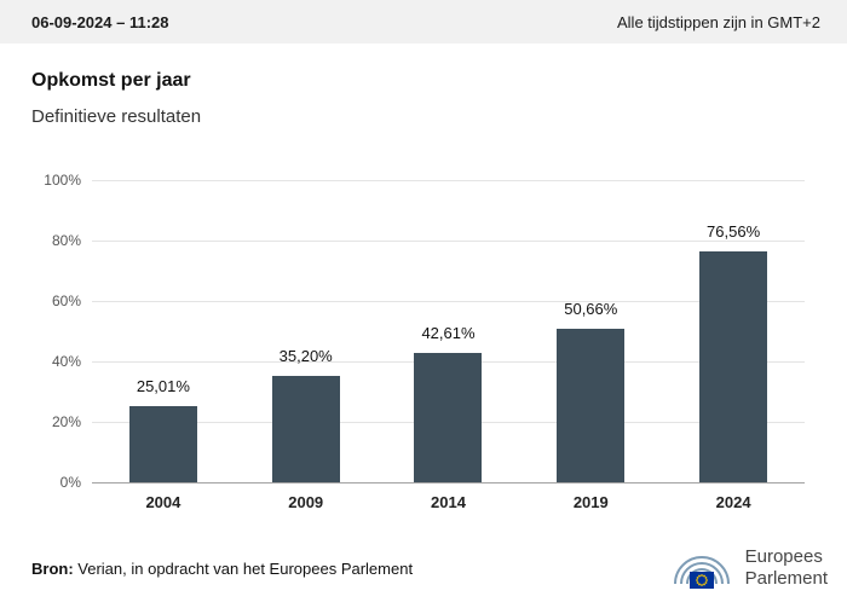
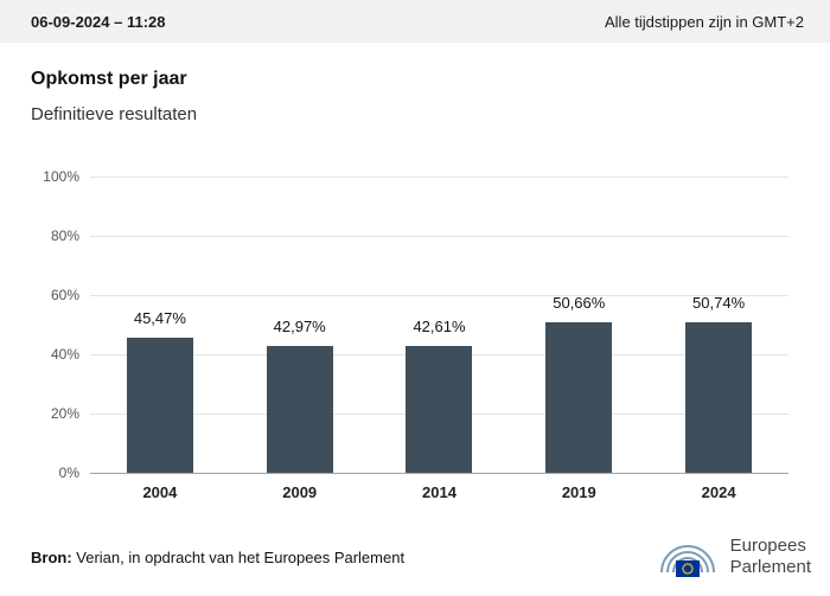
2004: 25,01% -> 45,47%
2009: 35,20% -> 42,97%
2024: 76,56% -> 50,74%
